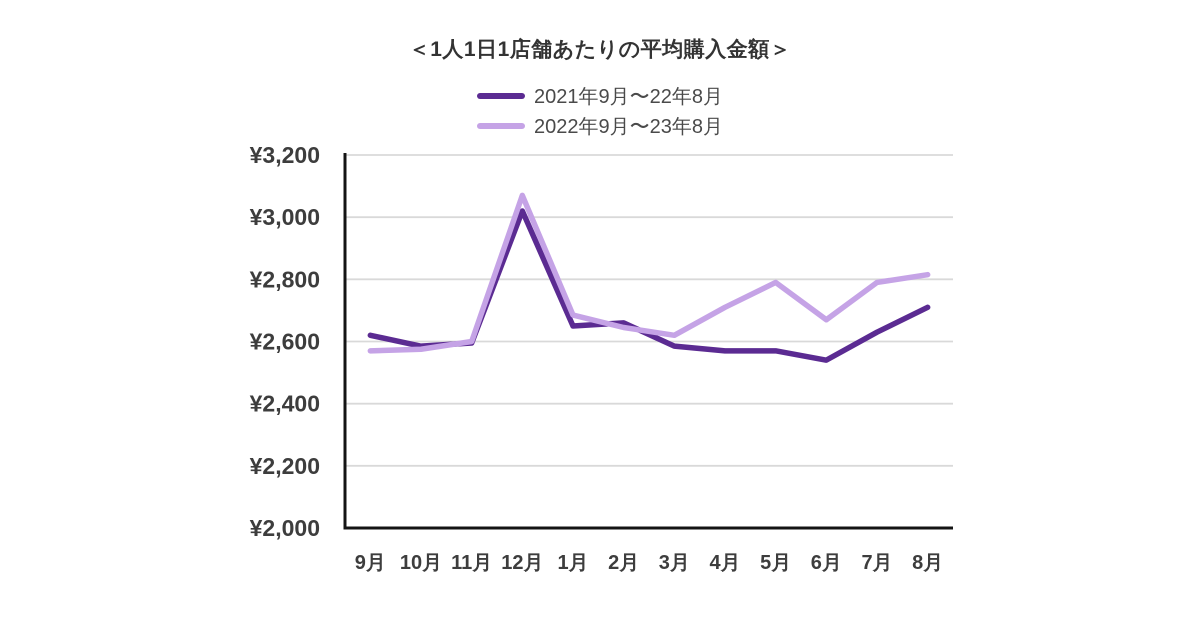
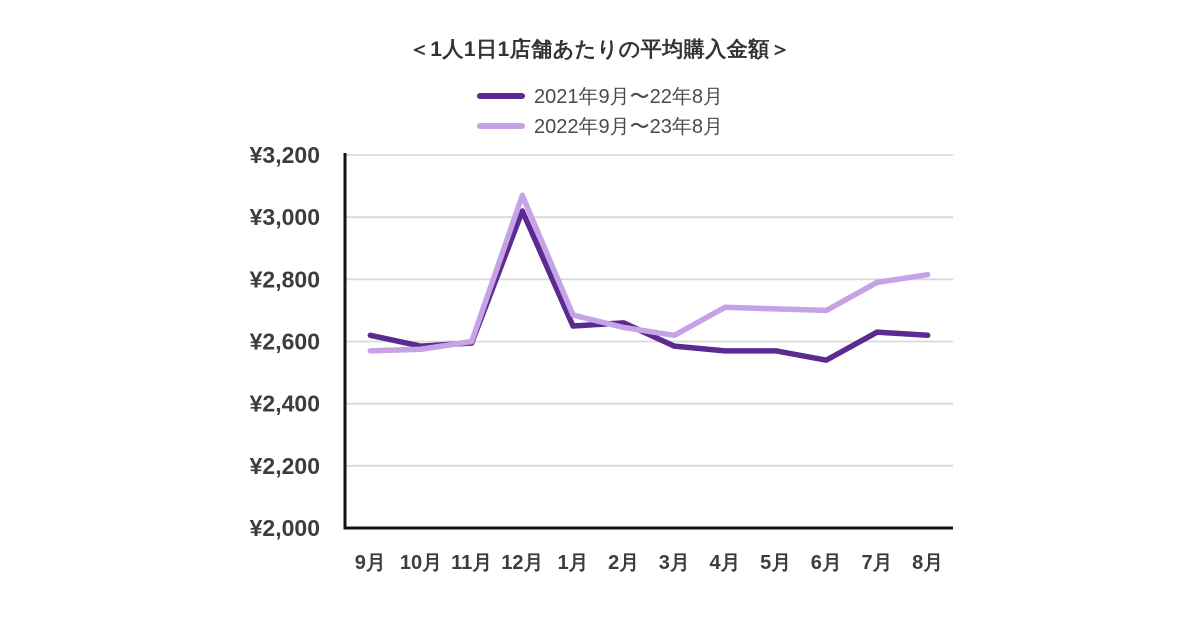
2022年9月〜23年8月/5月: ¥2790 -> ¥2700
2022年9月〜23年8月/6月: ¥2670 -> ¥2700
2021年9月〜22年8月/8月: ¥2710 -> ¥2620
